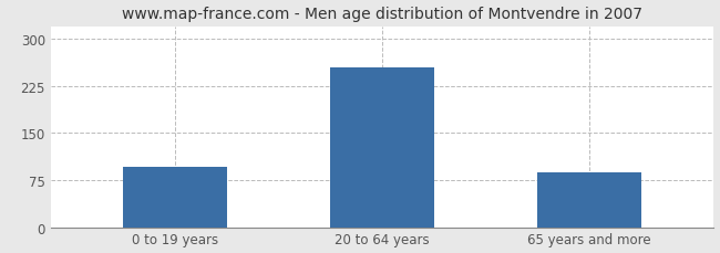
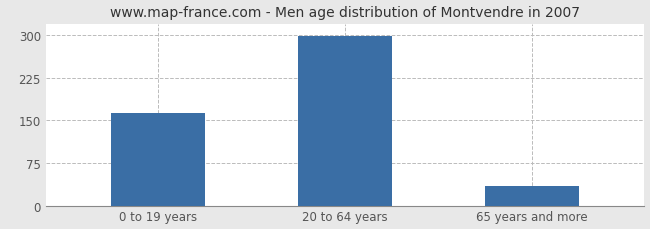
0 to 19 years: 96 -> 163
20 to 64 years: 254 -> 299
65 years and more: 88 -> 35
